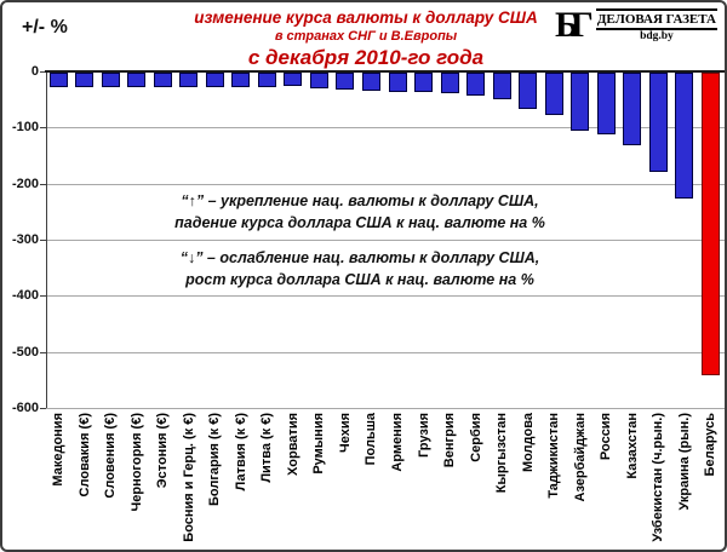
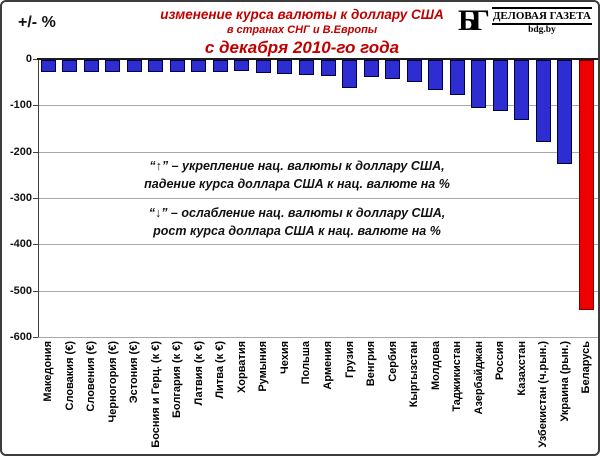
Грузия: -40 -> -60
